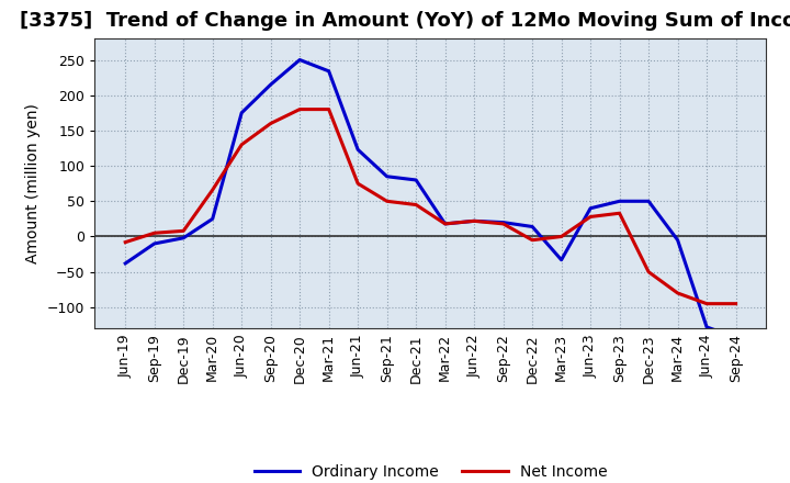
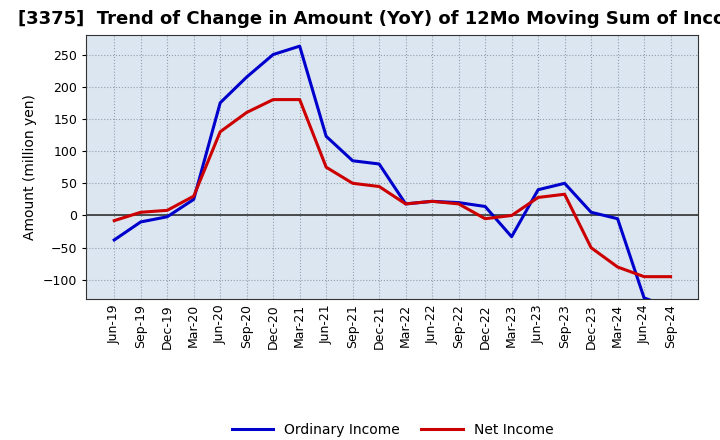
Net Income/Mar-20: 66 -> 30
Ordinary Income/Mar-21: 234 -> 263
Ordinary Income/Dec-23: 50 -> 5
